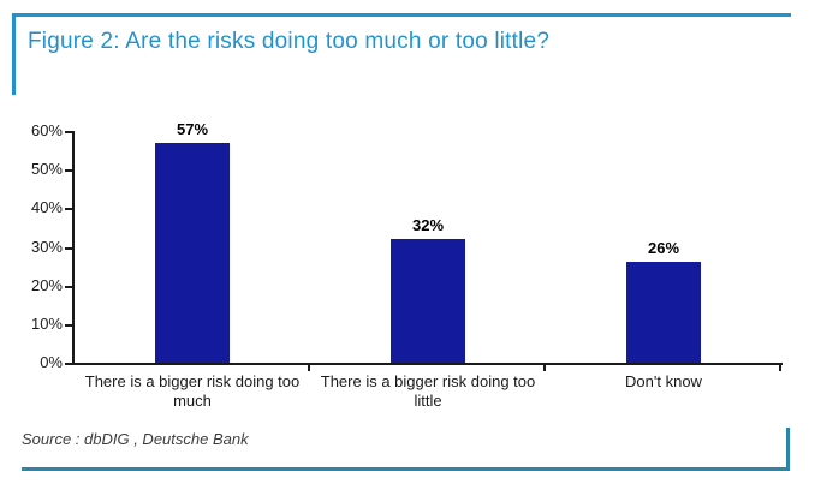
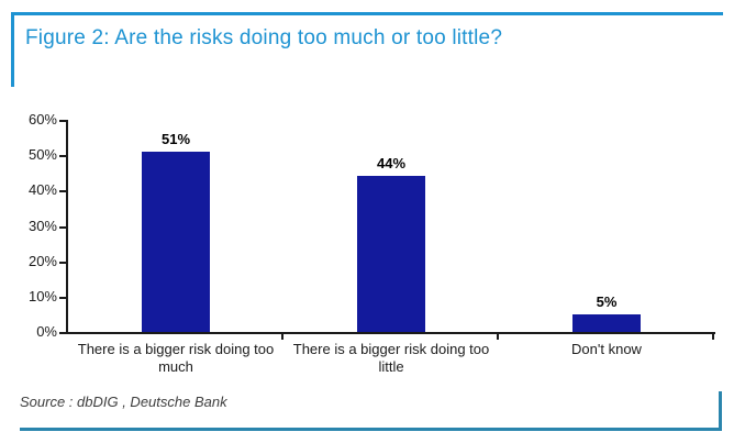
There is a bigger risk doing too much: 57% -> 51%
There is a bigger risk doing too little: 32% -> 44%
Don't know: 26% -> 5%
